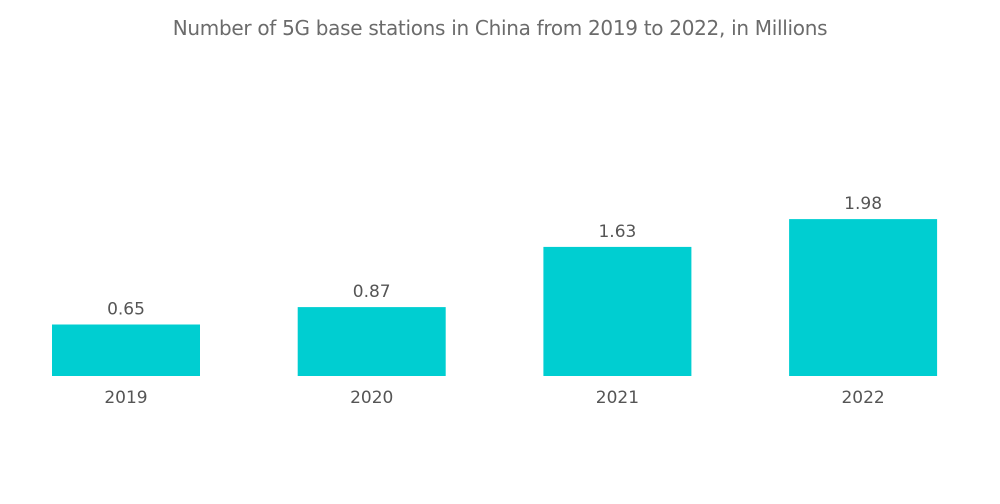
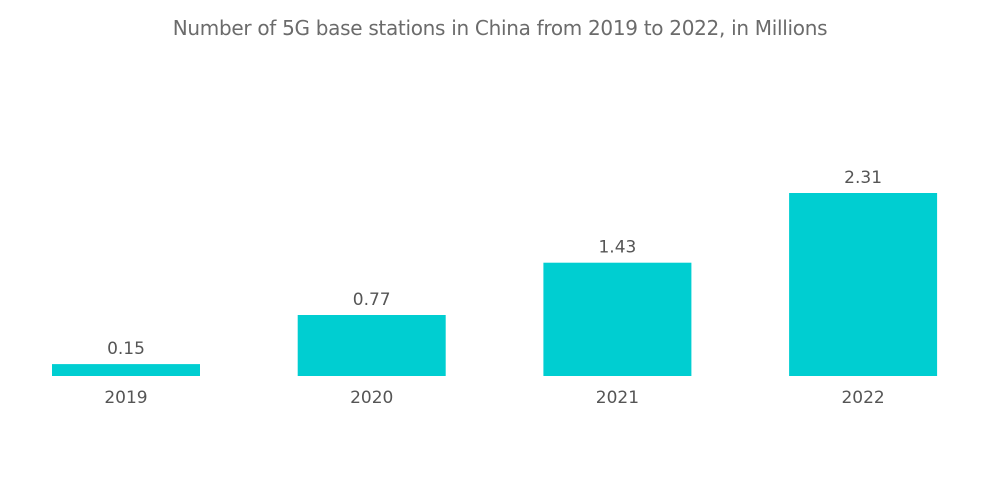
2019: 0.65 -> 0.15
2020: 0.87 -> 0.77
2021: 1.63 -> 1.43
2022: 1.98 -> 2.31
